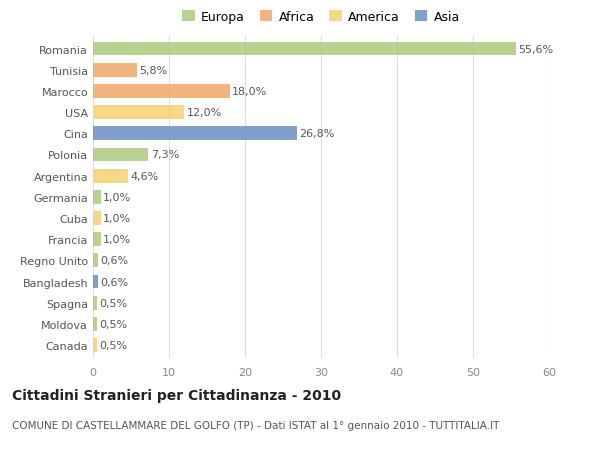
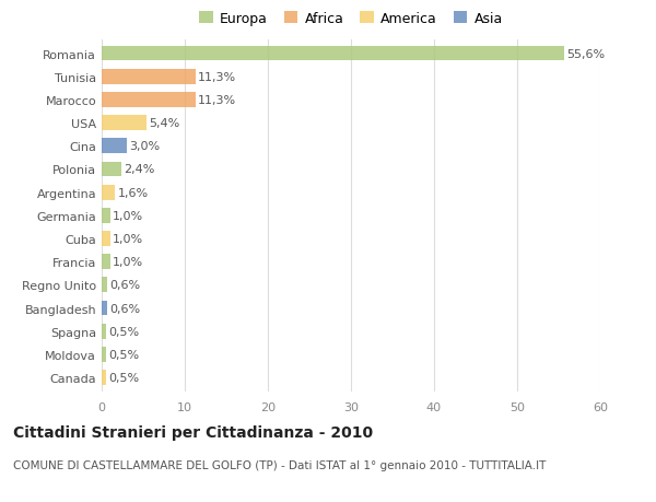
Tunisia: 5,8% -> 11,3%
Marocco: 18,0% -> 11,3%
USA: 12,0% -> 5,4%
Cina: 26,8% -> 3,0%
Polonia: 7,3% -> 2,4%
Argentina: 4,6% -> 1,6%
